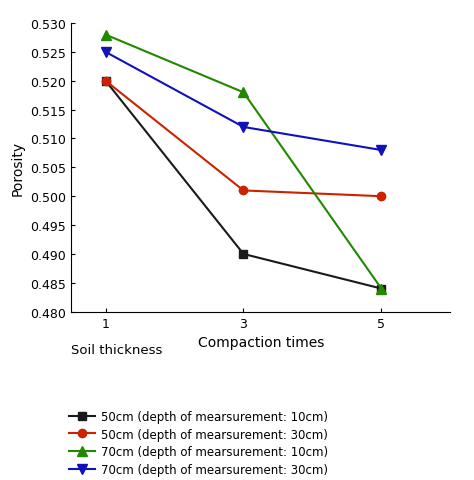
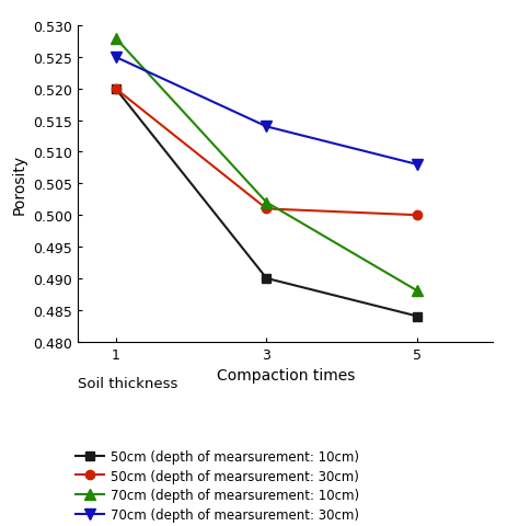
70cm (depth of mearsurement: 10cm)/3: 0.518 -> 0.502
70cm (depth of mearsurement: 30cm)/3: 0.512 -> 0.514
70cm (depth of mearsurement: 10cm)/5: 0.484 -> 0.488
